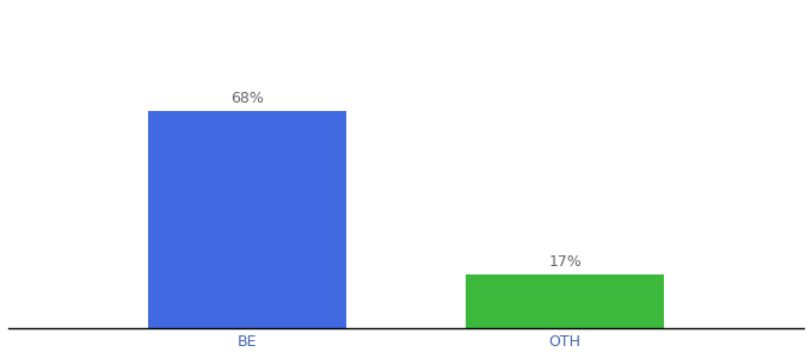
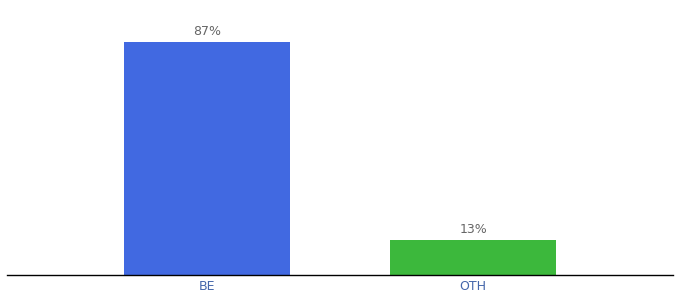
BE: 68% -> 87%
OTH: 17% -> 13%
